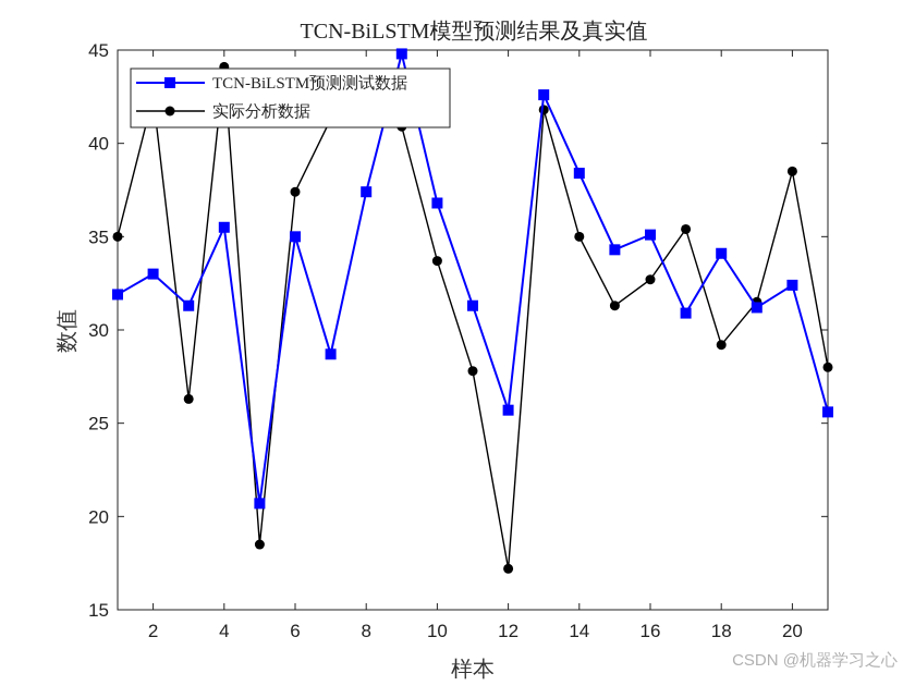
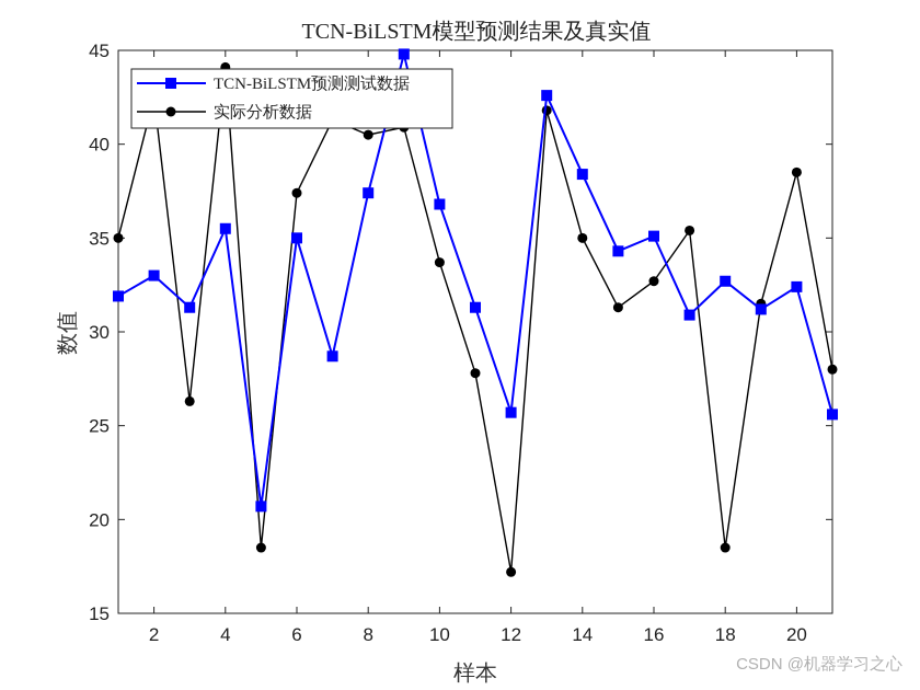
实际分析数据/8: 41.6 -> 40.5
TCN-BiLSTM预测测试数据/18: 34.1 -> 32.7
实际分析数据/18: 29.2 -> 18.5
